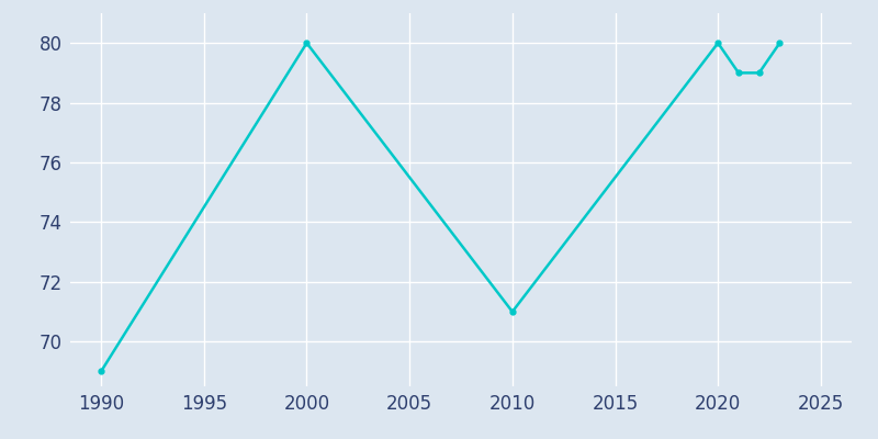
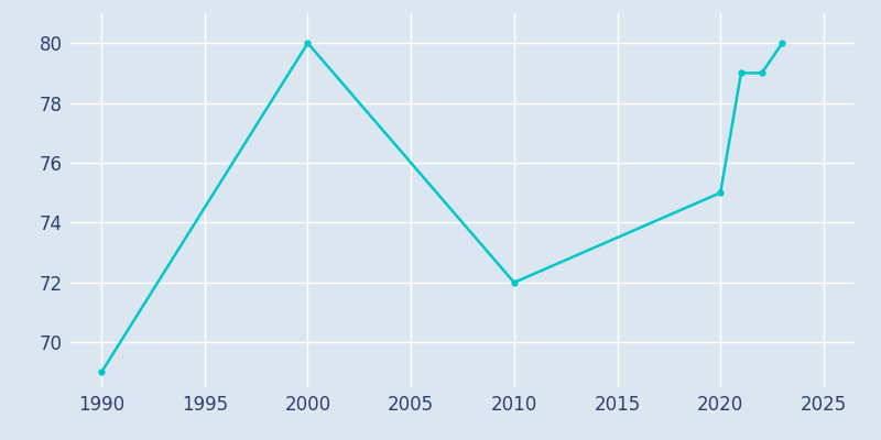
2010: 71 -> 72
2020: 80 -> 75
